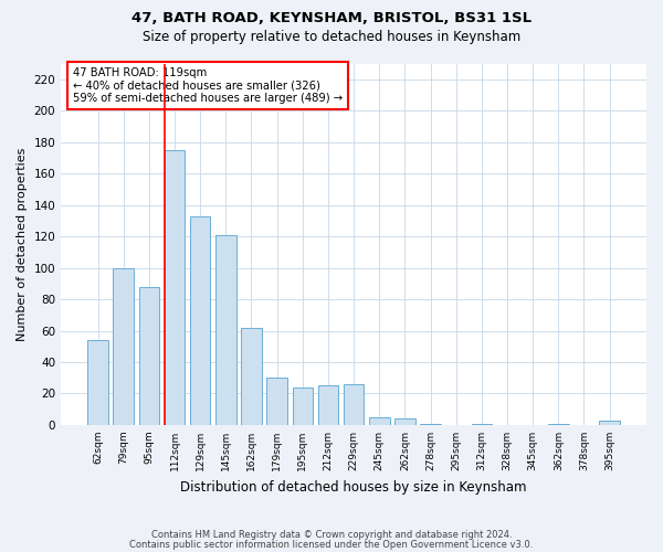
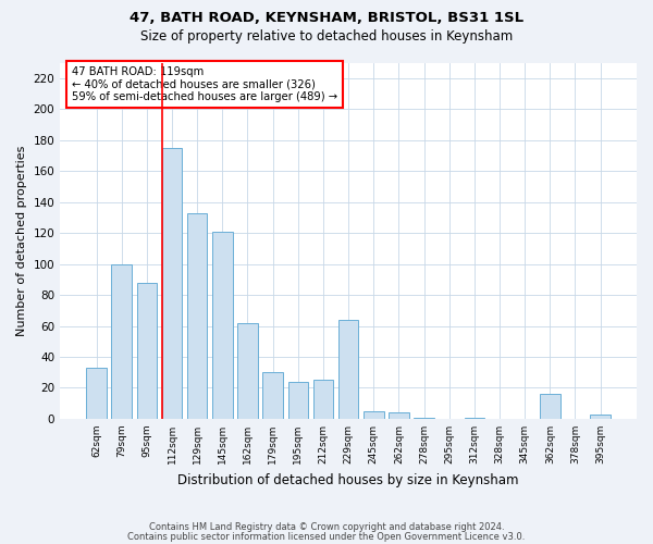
62sqm: 54 -> 33
229sqm: 26 -> 64
362sqm: 1 -> 16
